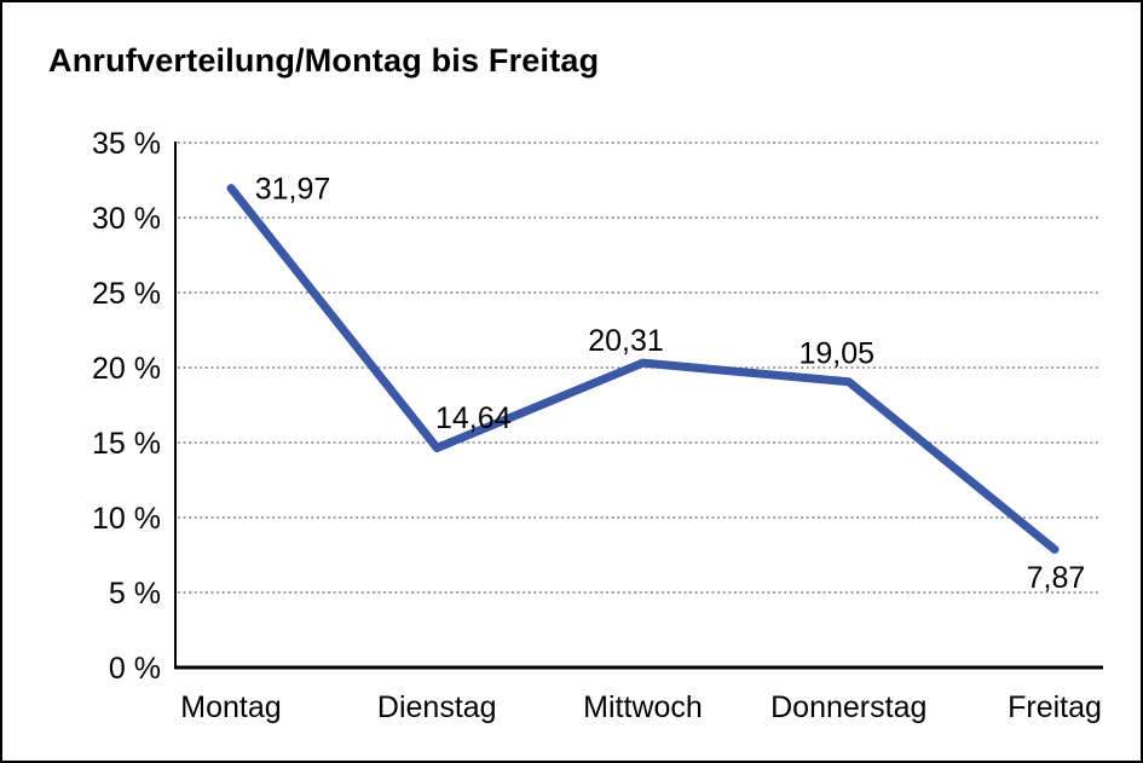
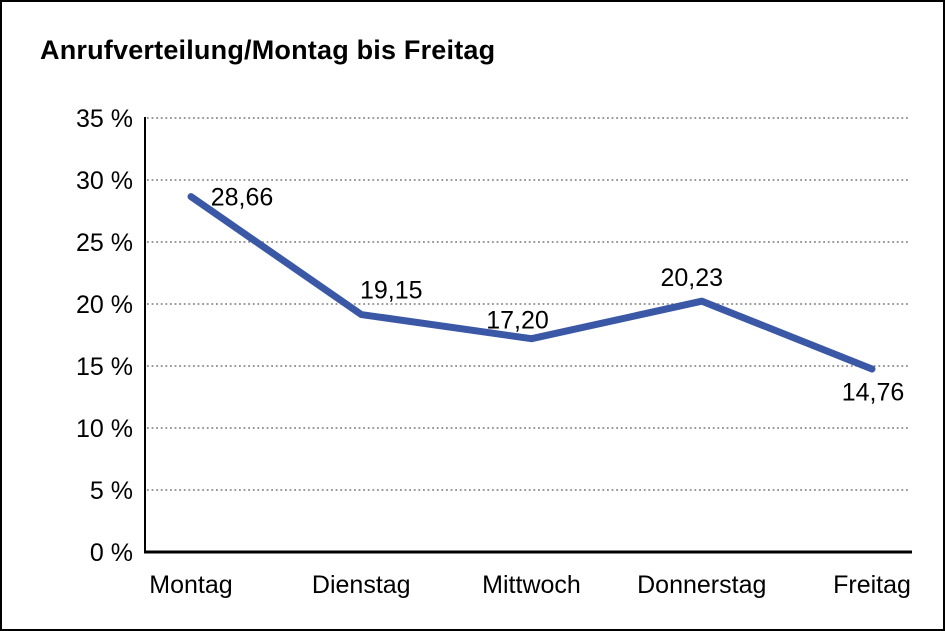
Montag: 31,97 -> 28,66
Dienstag: 14,64 -> 19,15
Mittwoch: 20,31 -> 17,20
Donnerstag: 19,05 -> 20,23
Freitag: 7,87 -> 14,76
